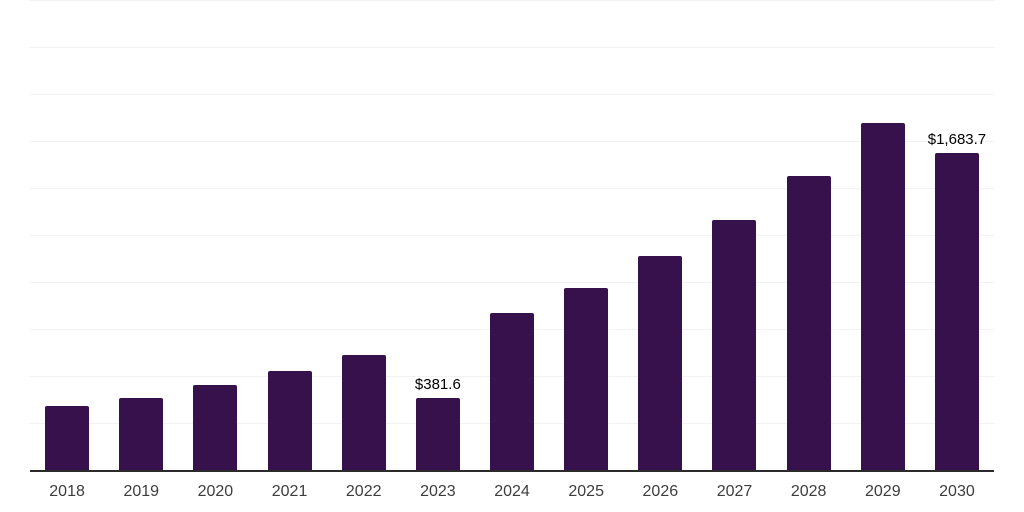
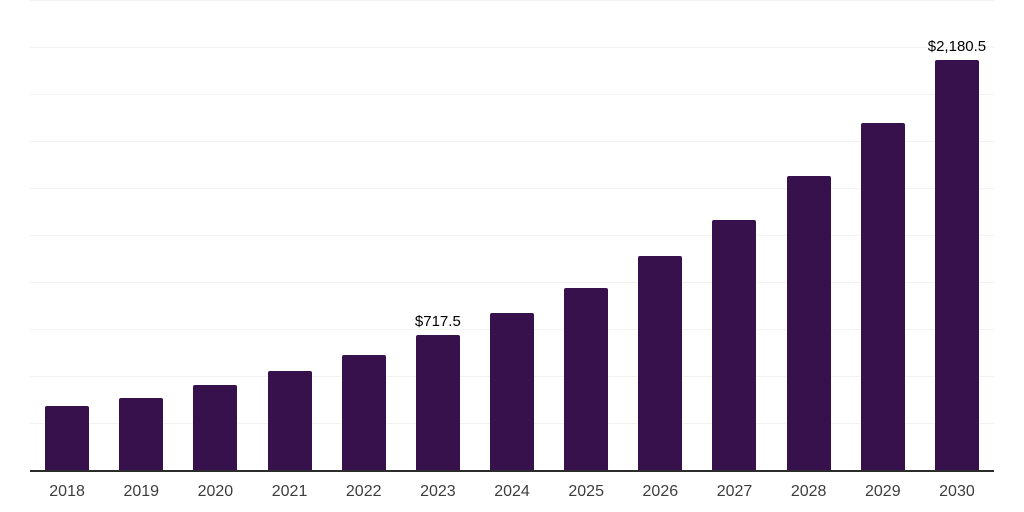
2023: $381.6 -> $717.5
2030: $1,683.7 -> $2,180.5
